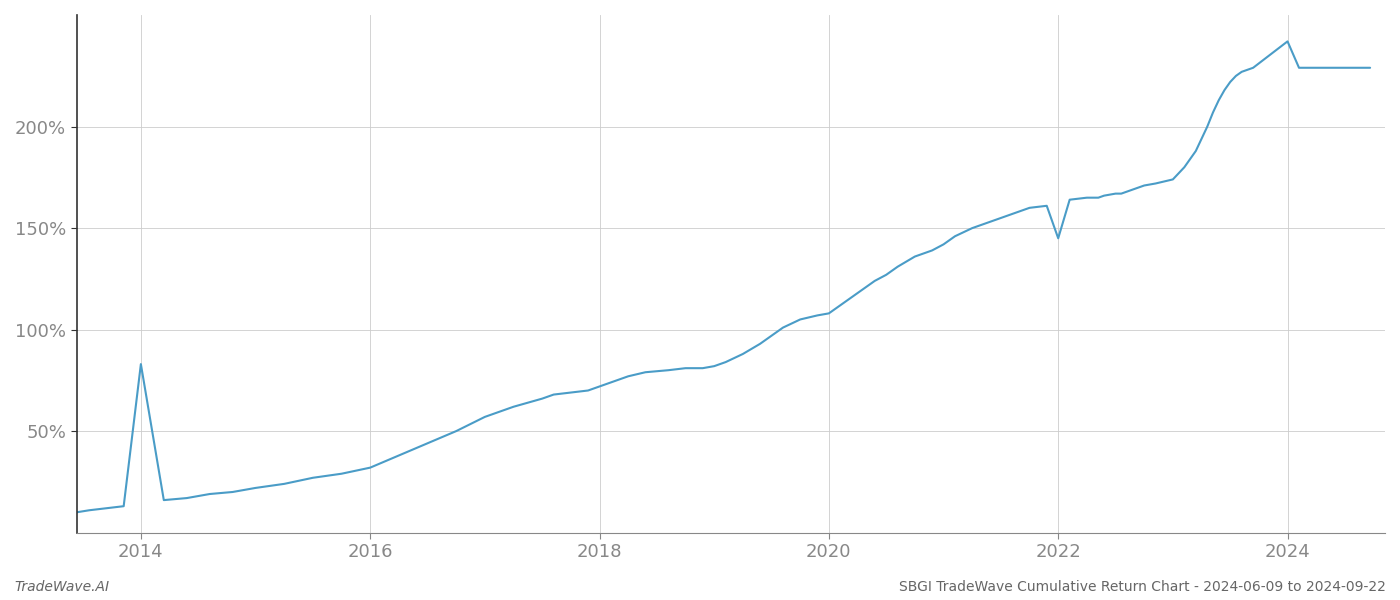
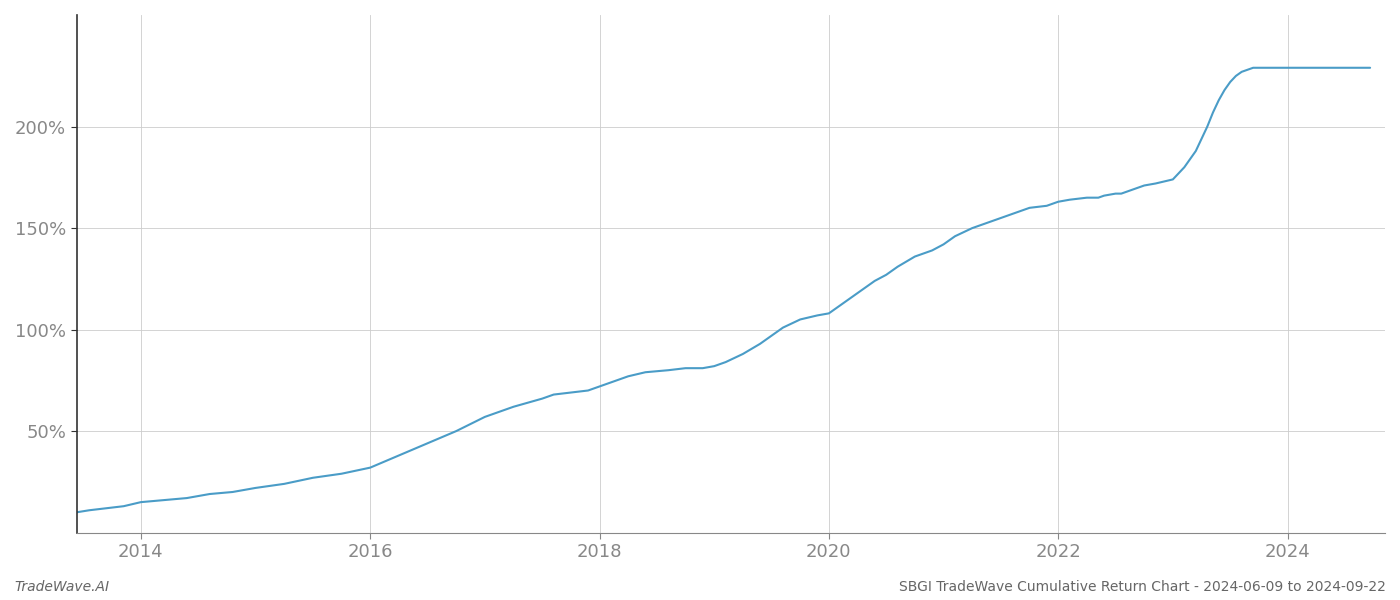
2014: 83% -> 15%
2022: 145% -> 163%
2024: 242% -> 229%
